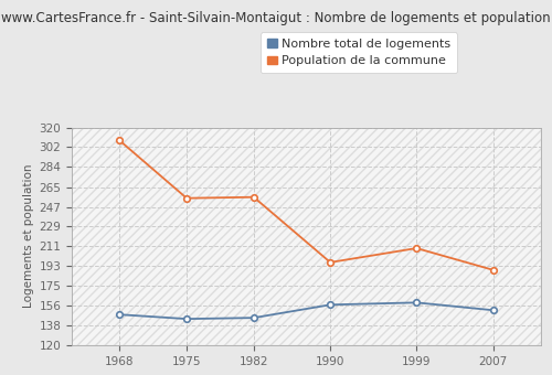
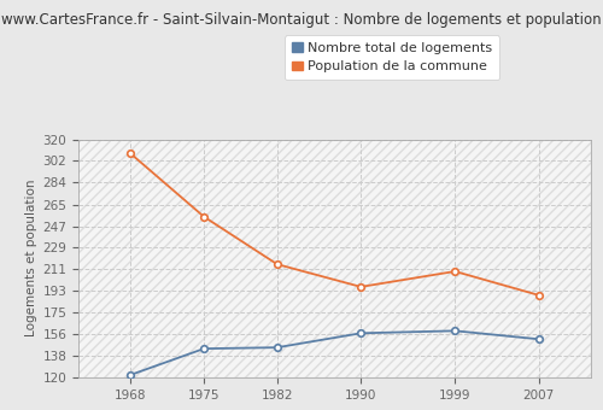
Nombre total de logements/1968: 148 -> 122
Population de la commune/1982: 256 -> 215
